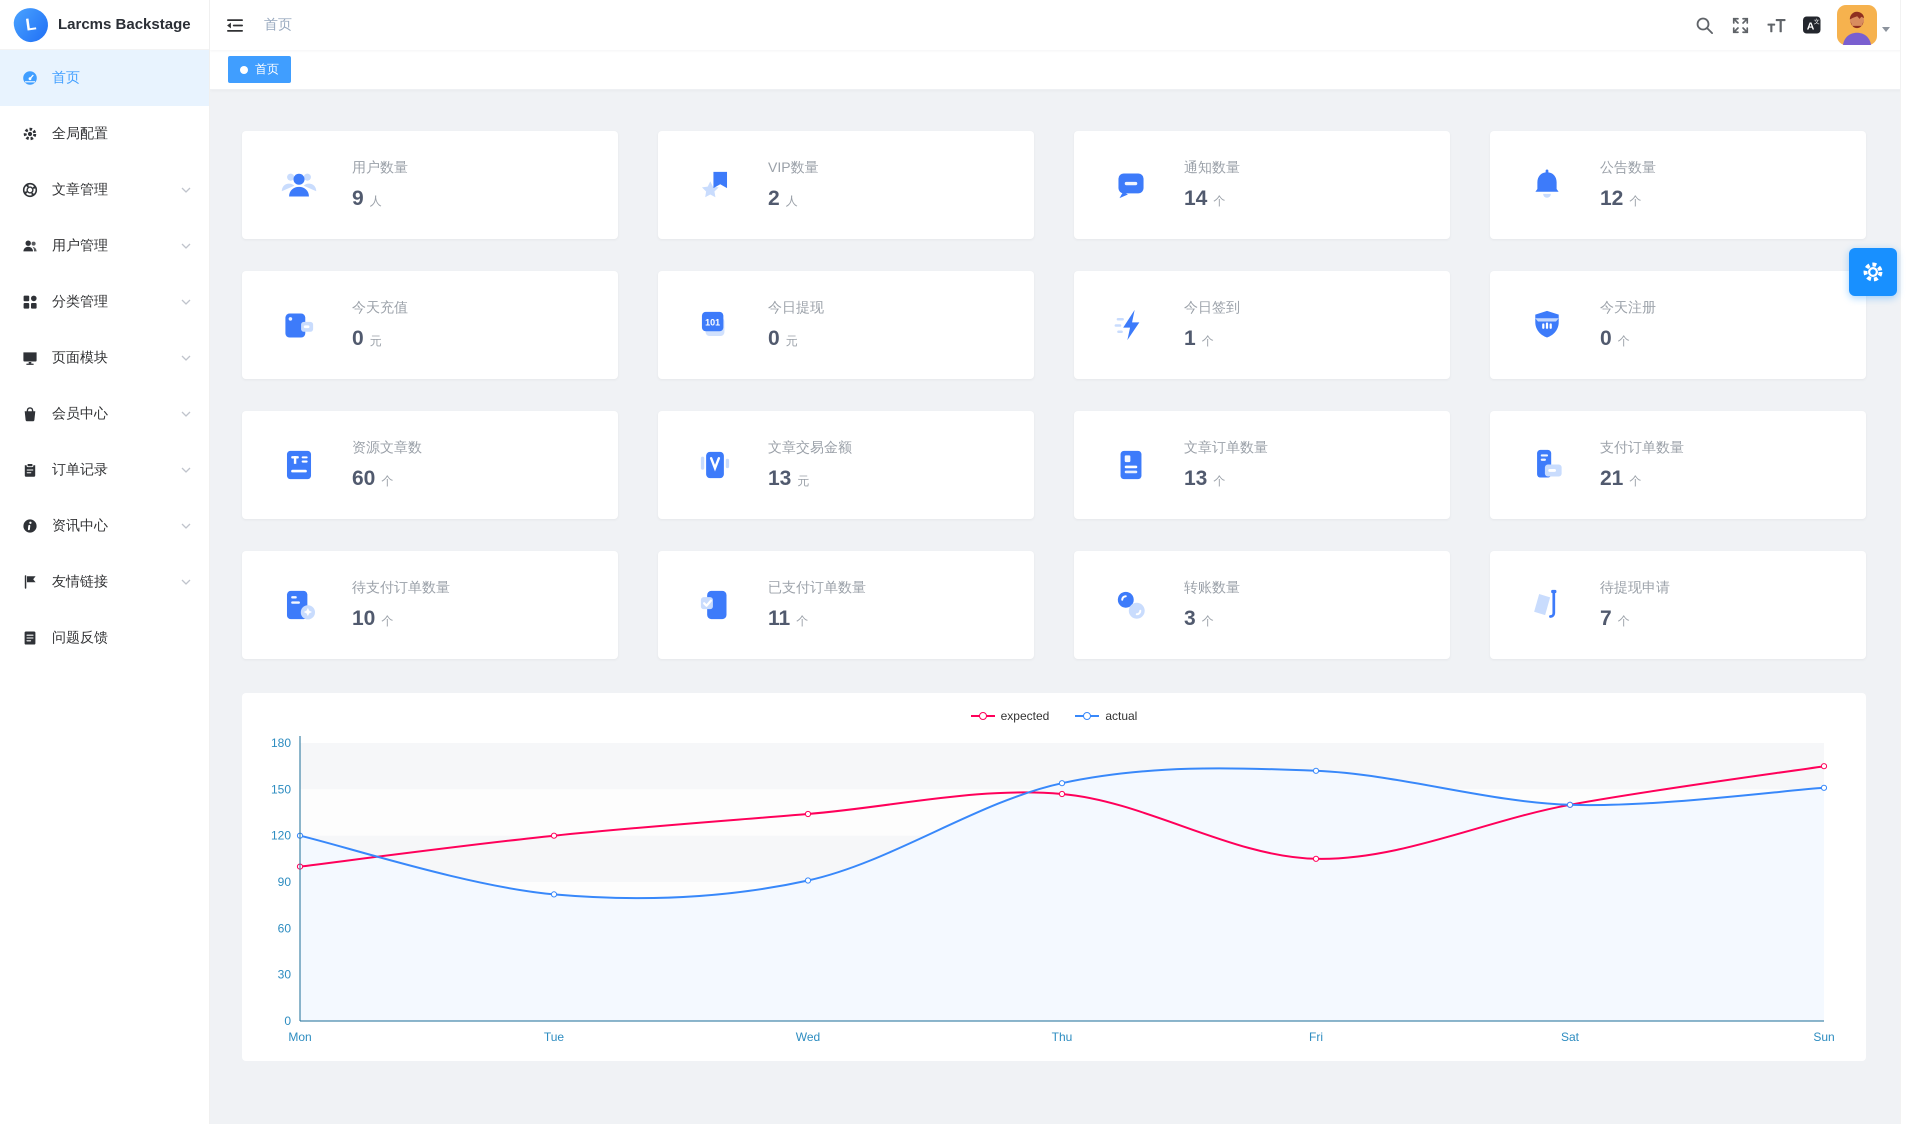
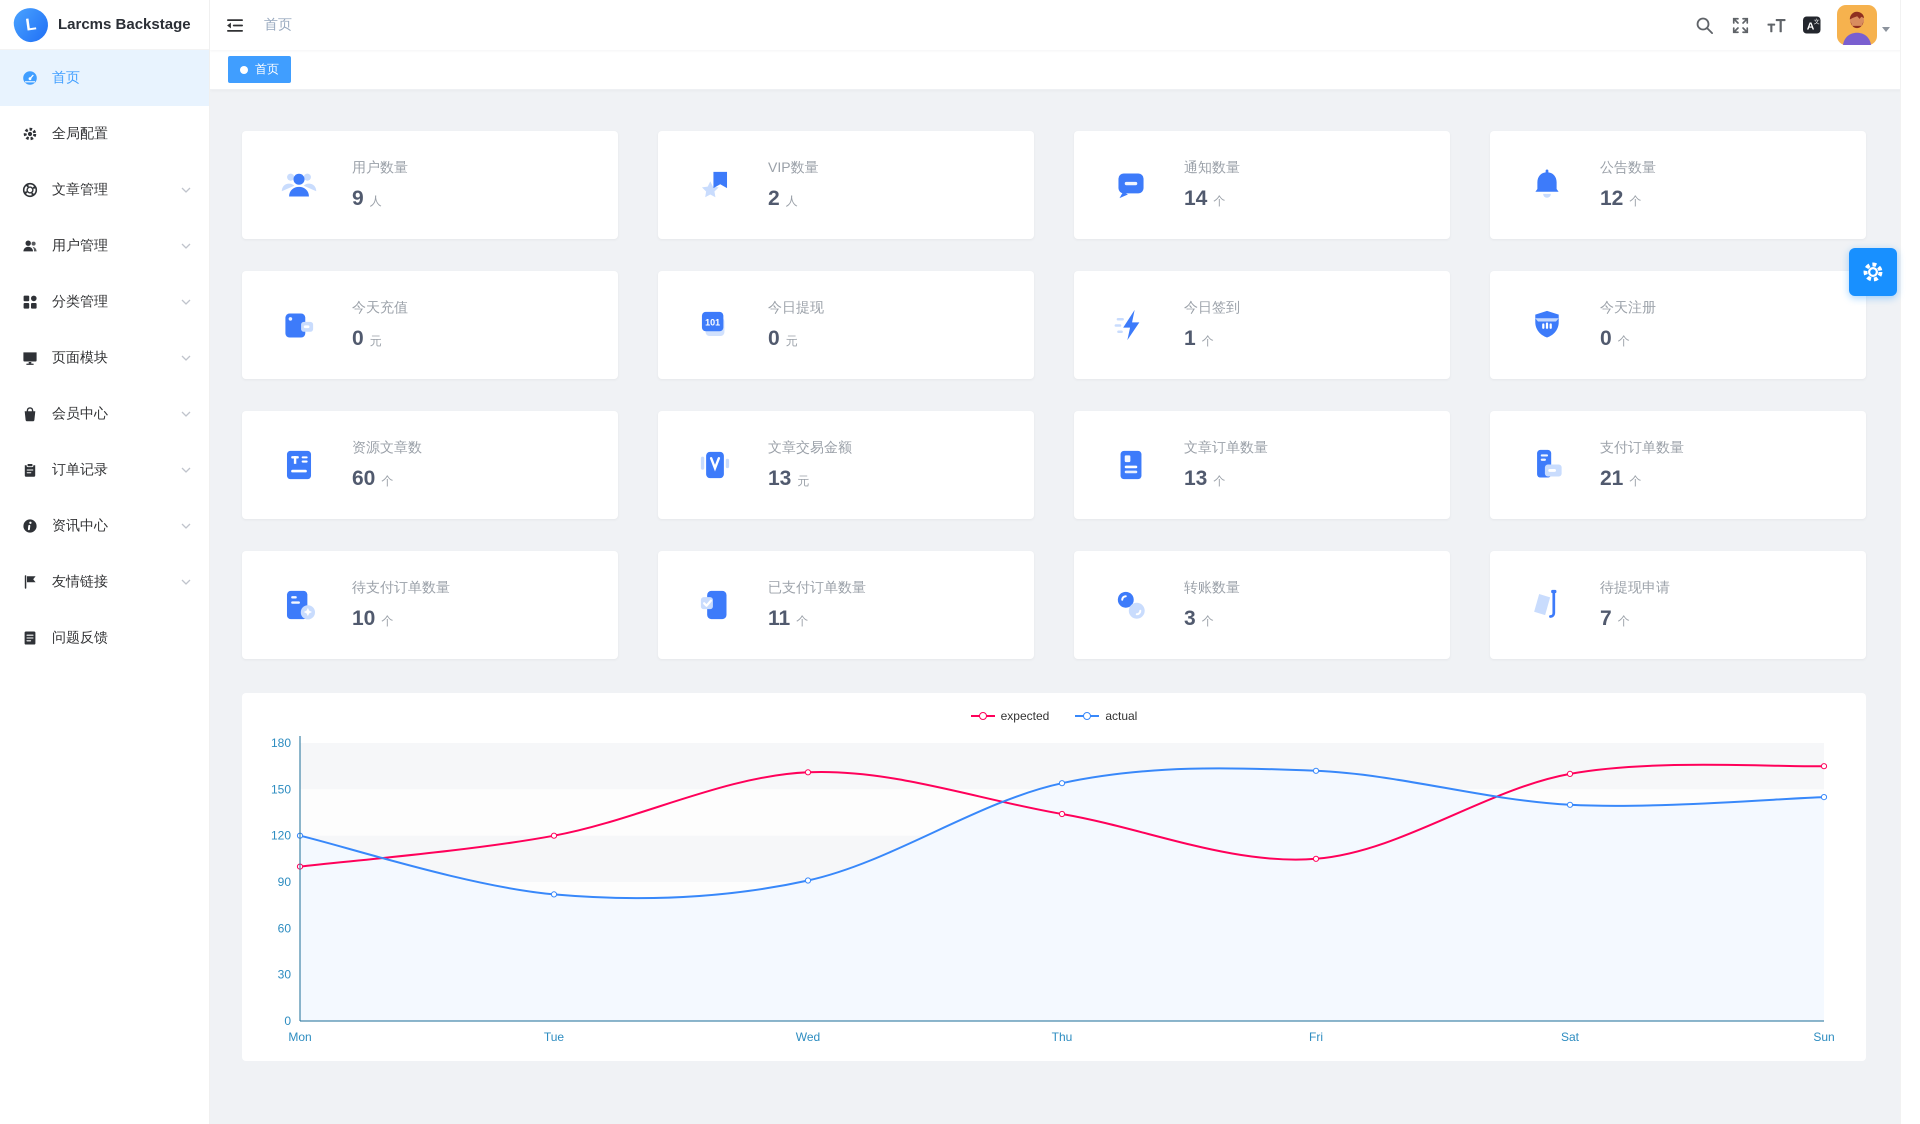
expected/Wed: 134 -> 161
expected/Thu: 147 -> 134
expected/Sat: 140 -> 160
actual/Sun: 151 -> 145
